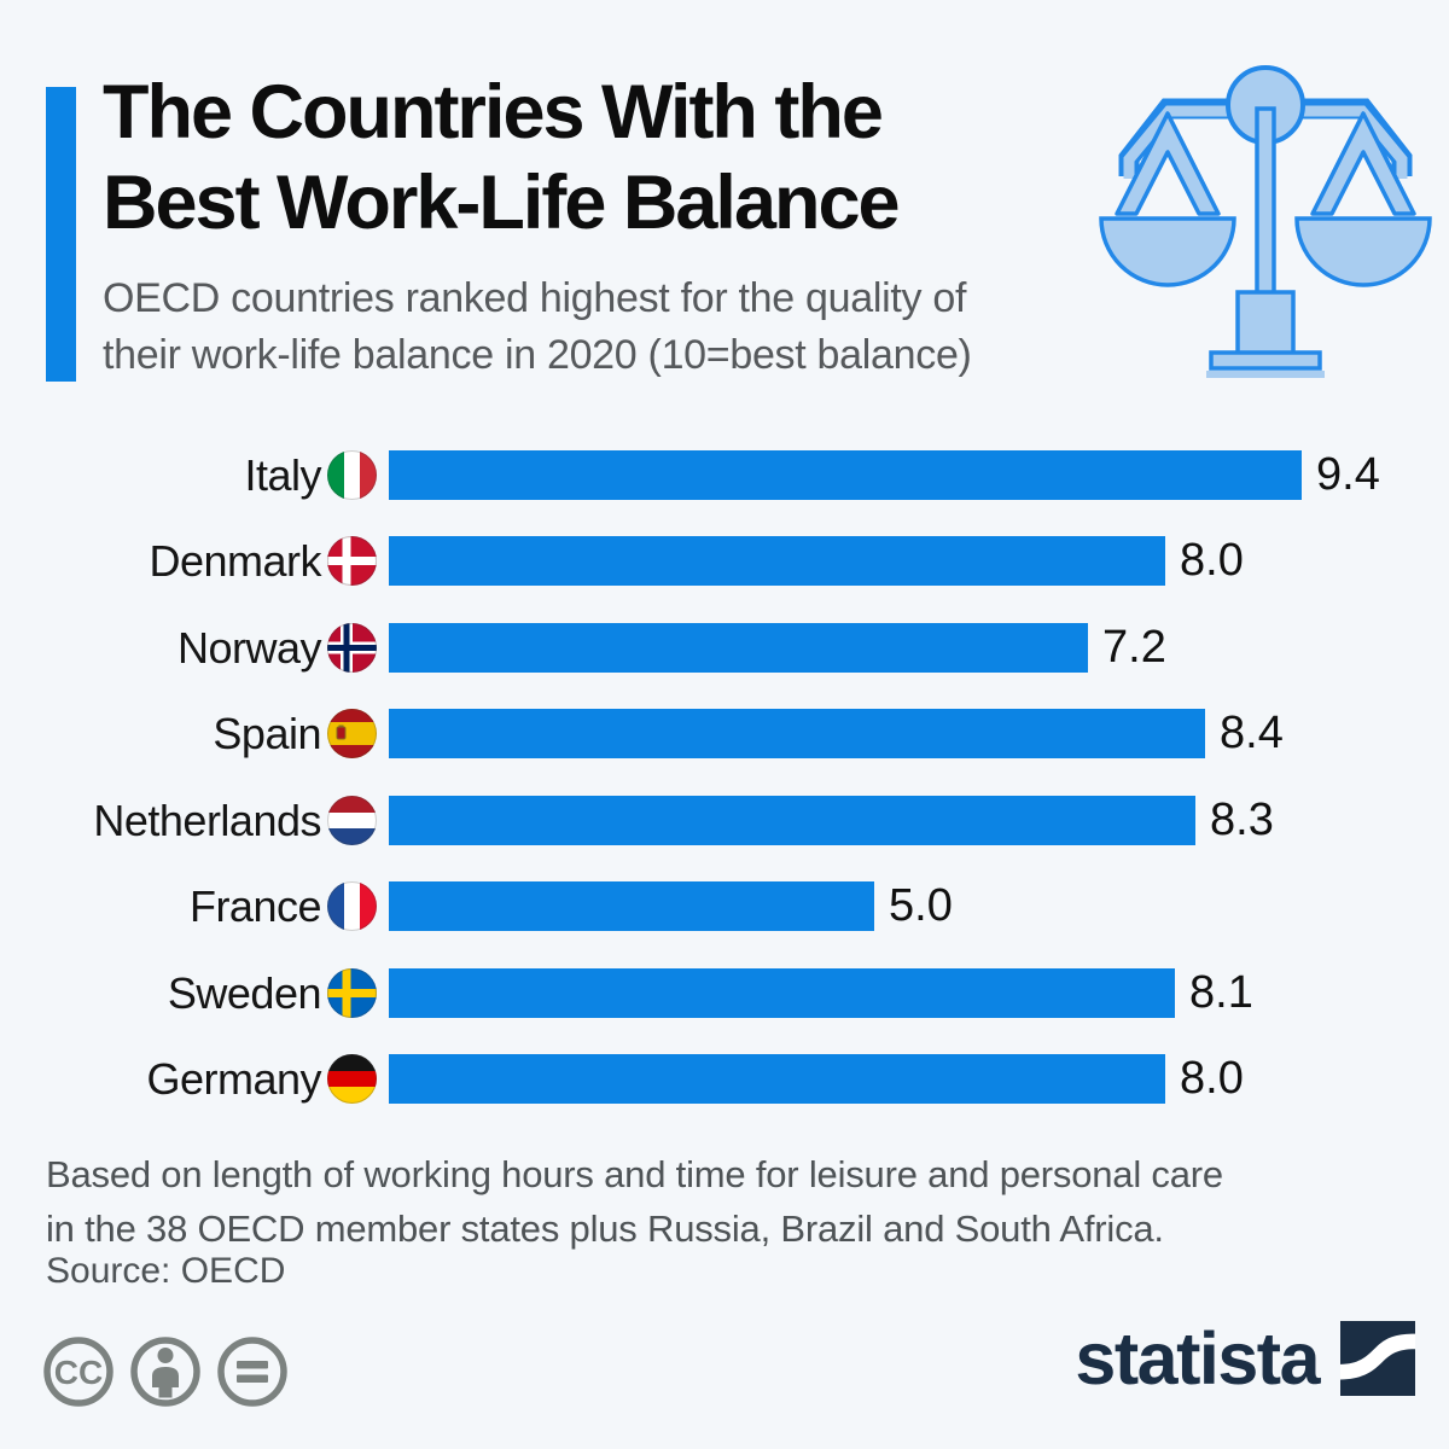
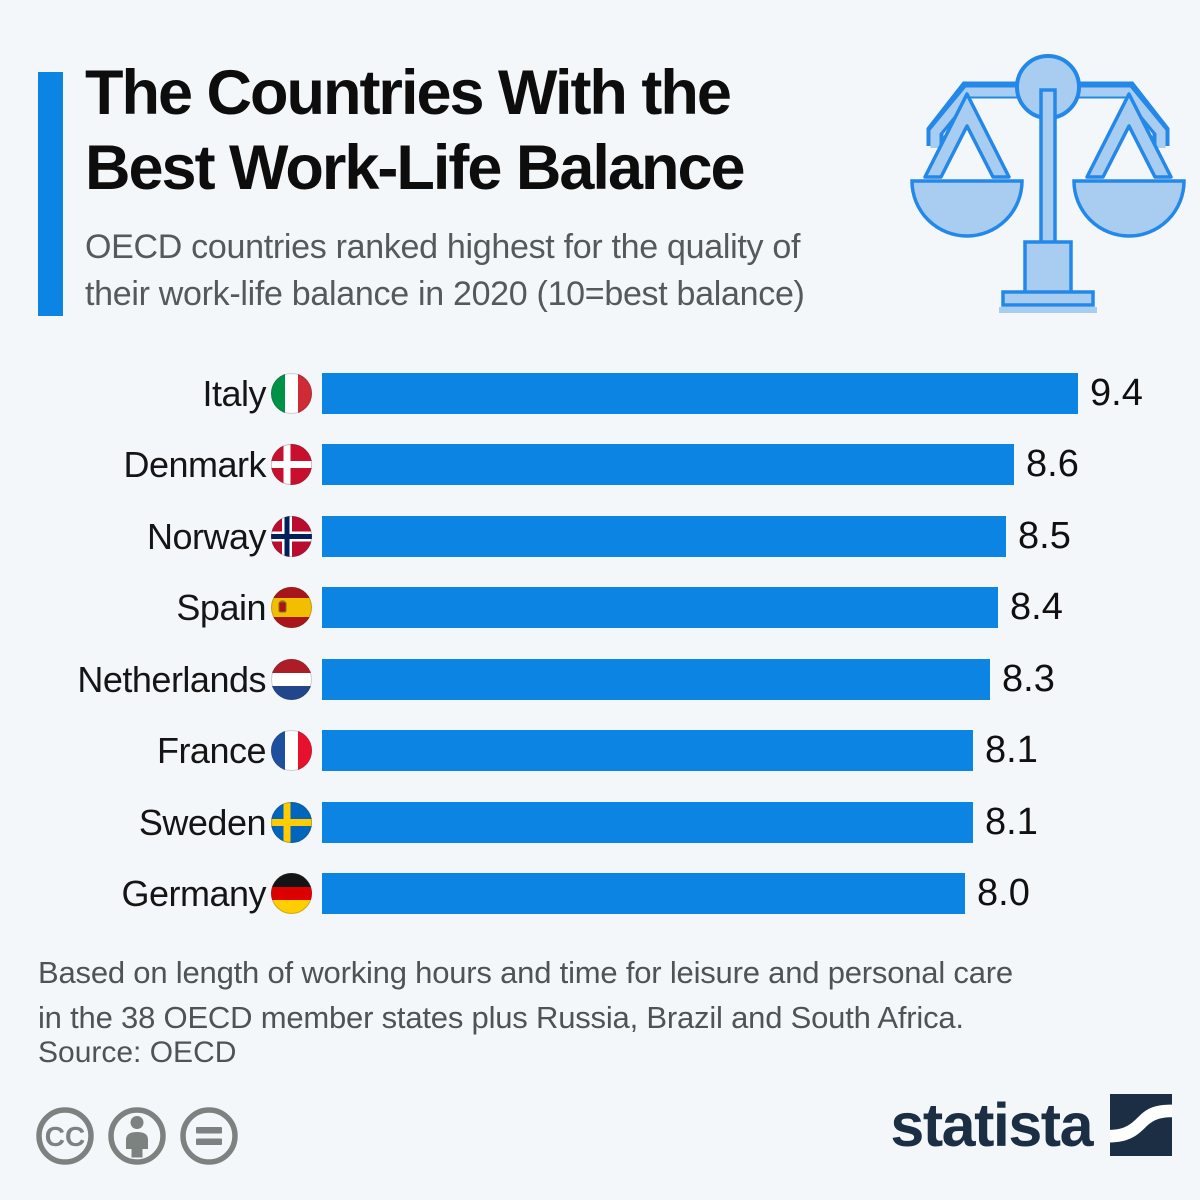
Denmark: 8.0 -> 8.6
Norway: 7.2 -> 8.5
France: 5.0 -> 8.1
